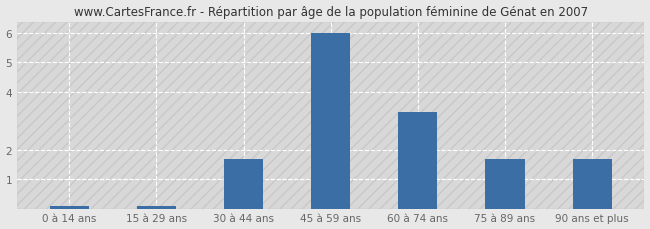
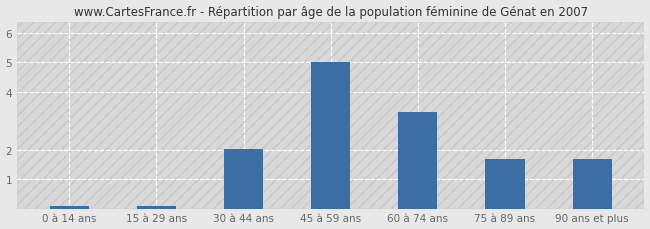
30 à 44 ans: 1.70 -> 2.05
45 à 59 ans: 6.00 -> 5.00
